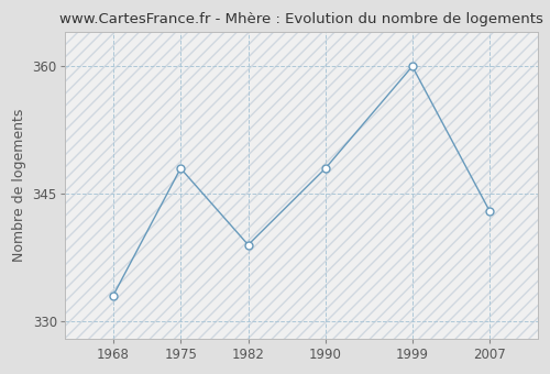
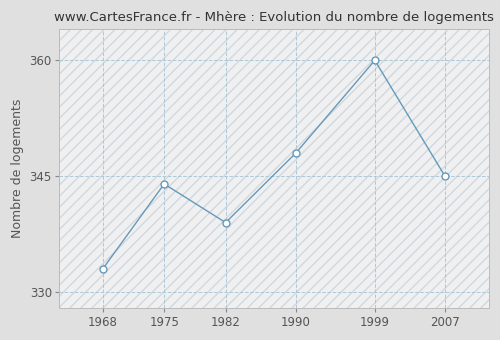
1975: 348 -> 344
2007: 343 -> 345
